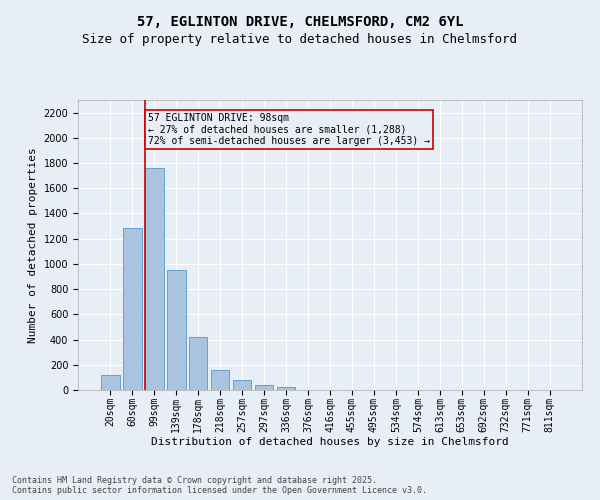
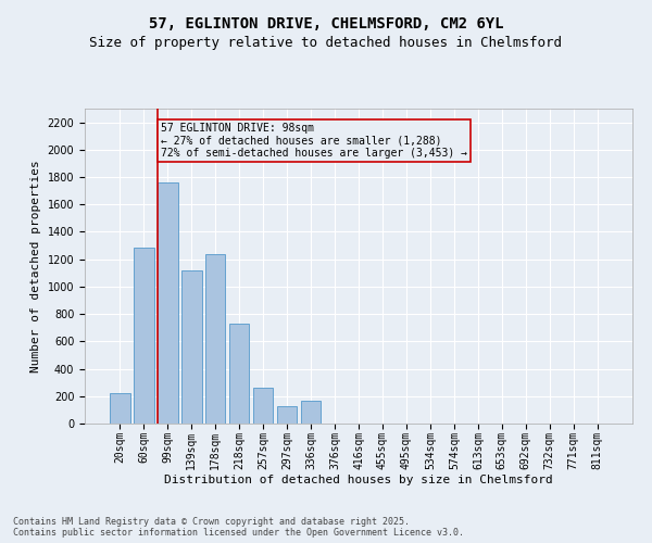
20sqm: 120 -> 220
139sqm: 960 -> 1120
178sqm: 420 -> 1240
218sqm: 160 -> 730
257sqm: 80 -> 260
297sqm: 40 -> 130
336sqm: 20 -> 170
